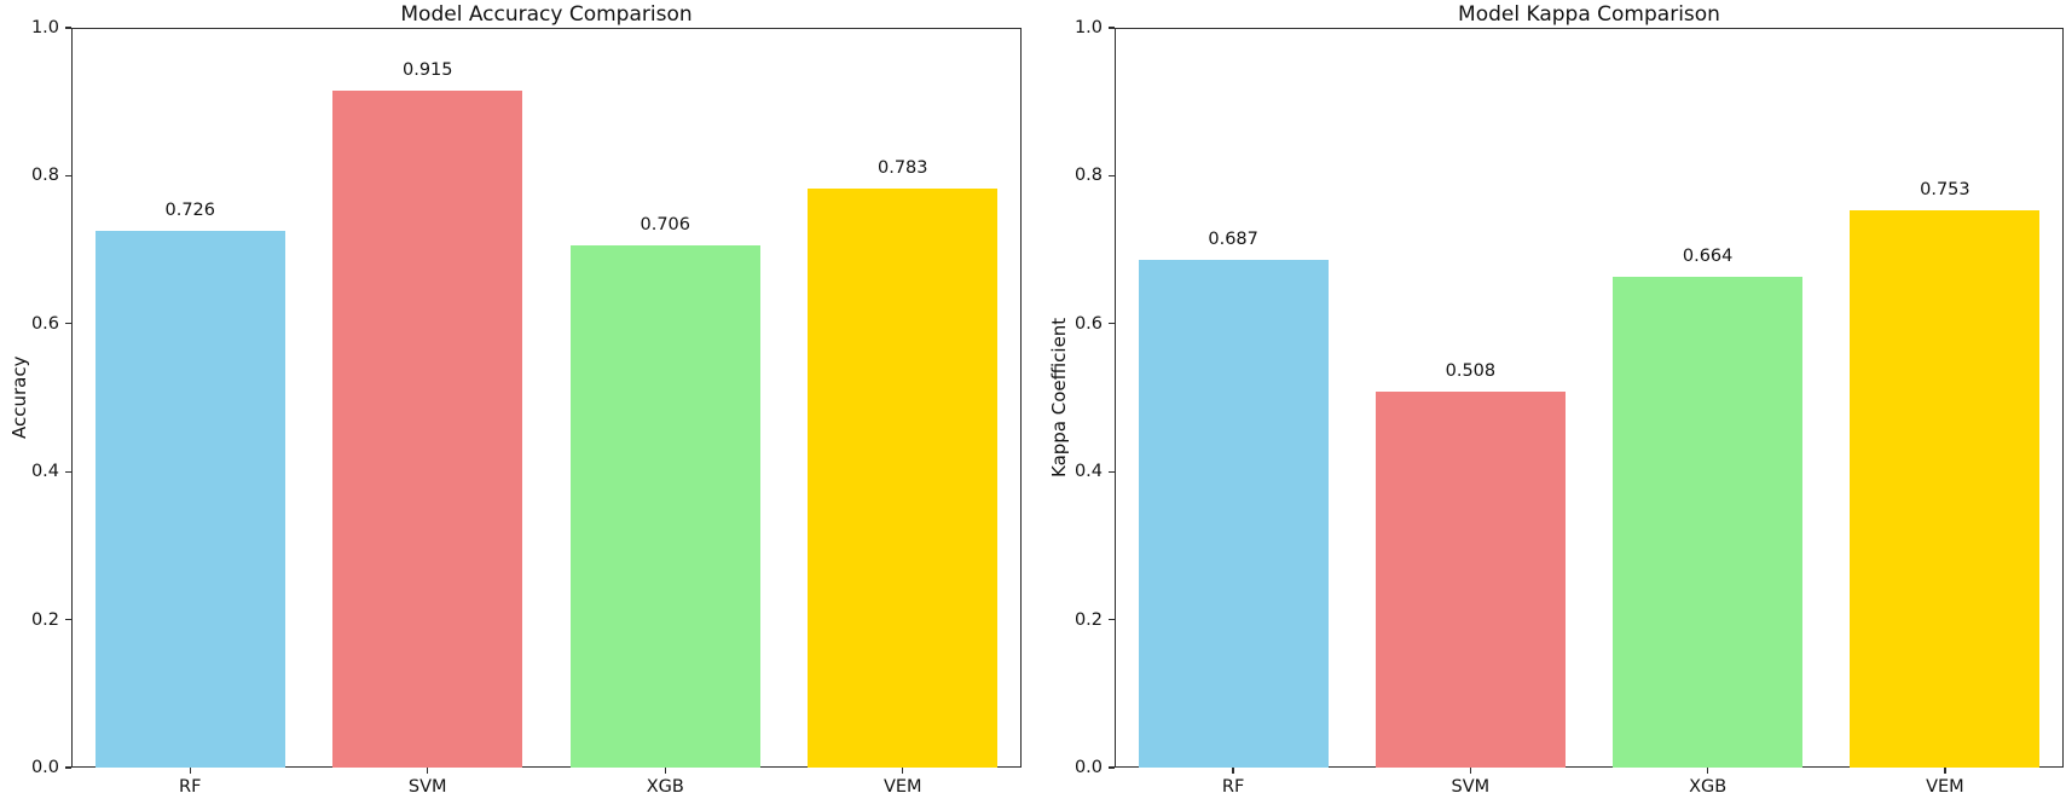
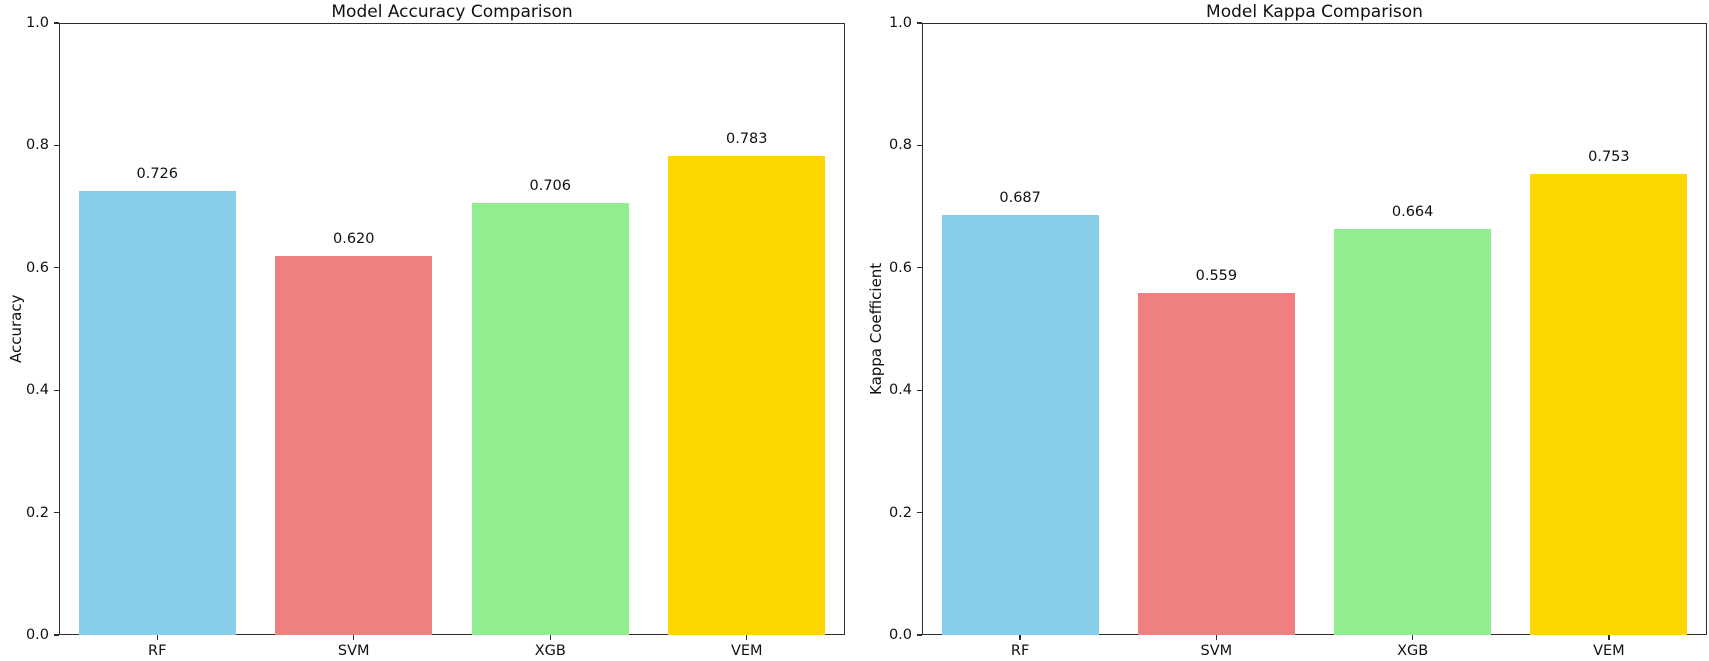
Model Accuracy Comparison/SVM: 0.915 -> 0.620
Model Kappa Comparison/SVM: 0.508 -> 0.559
